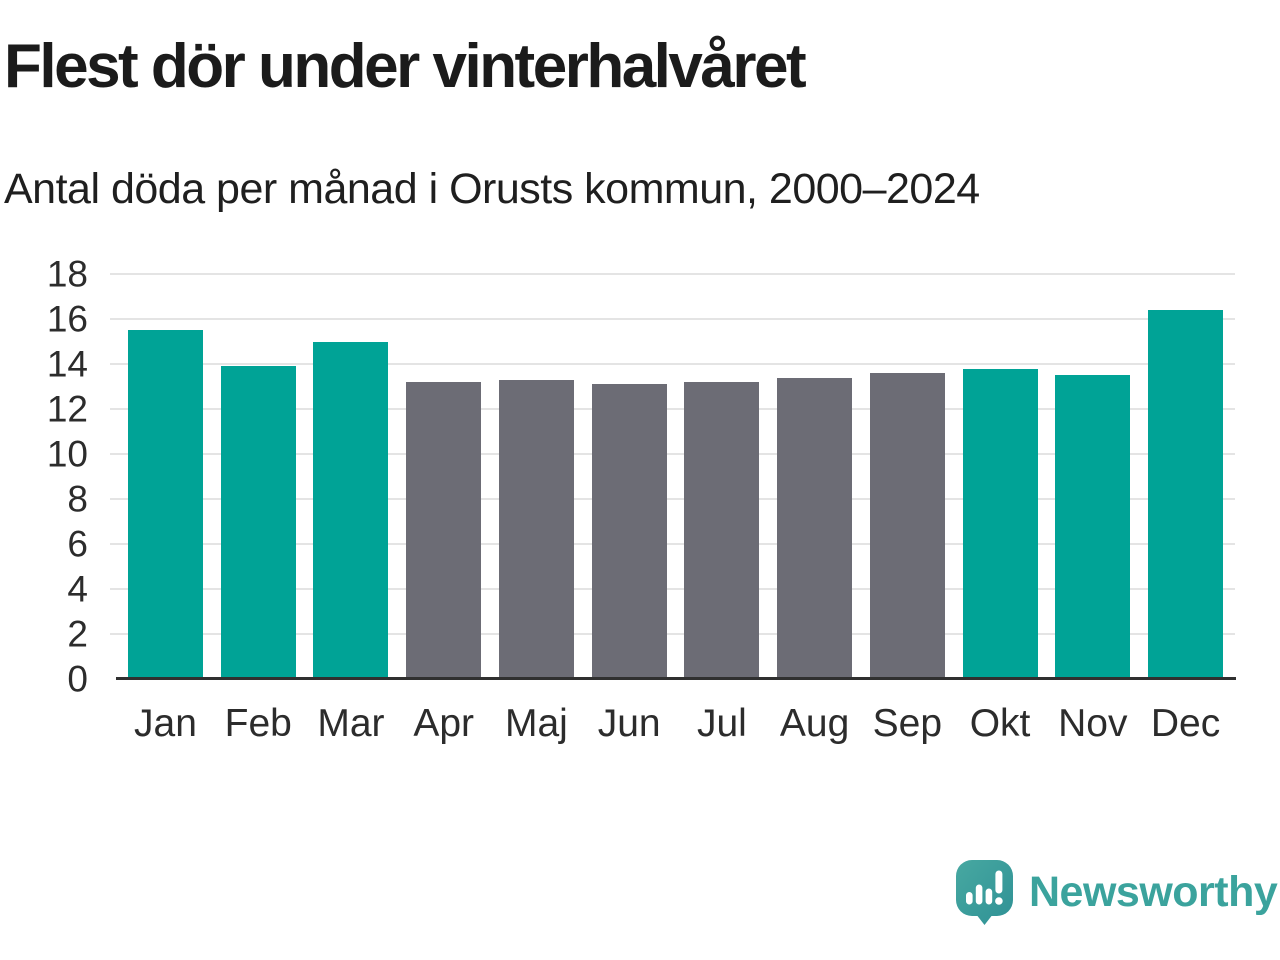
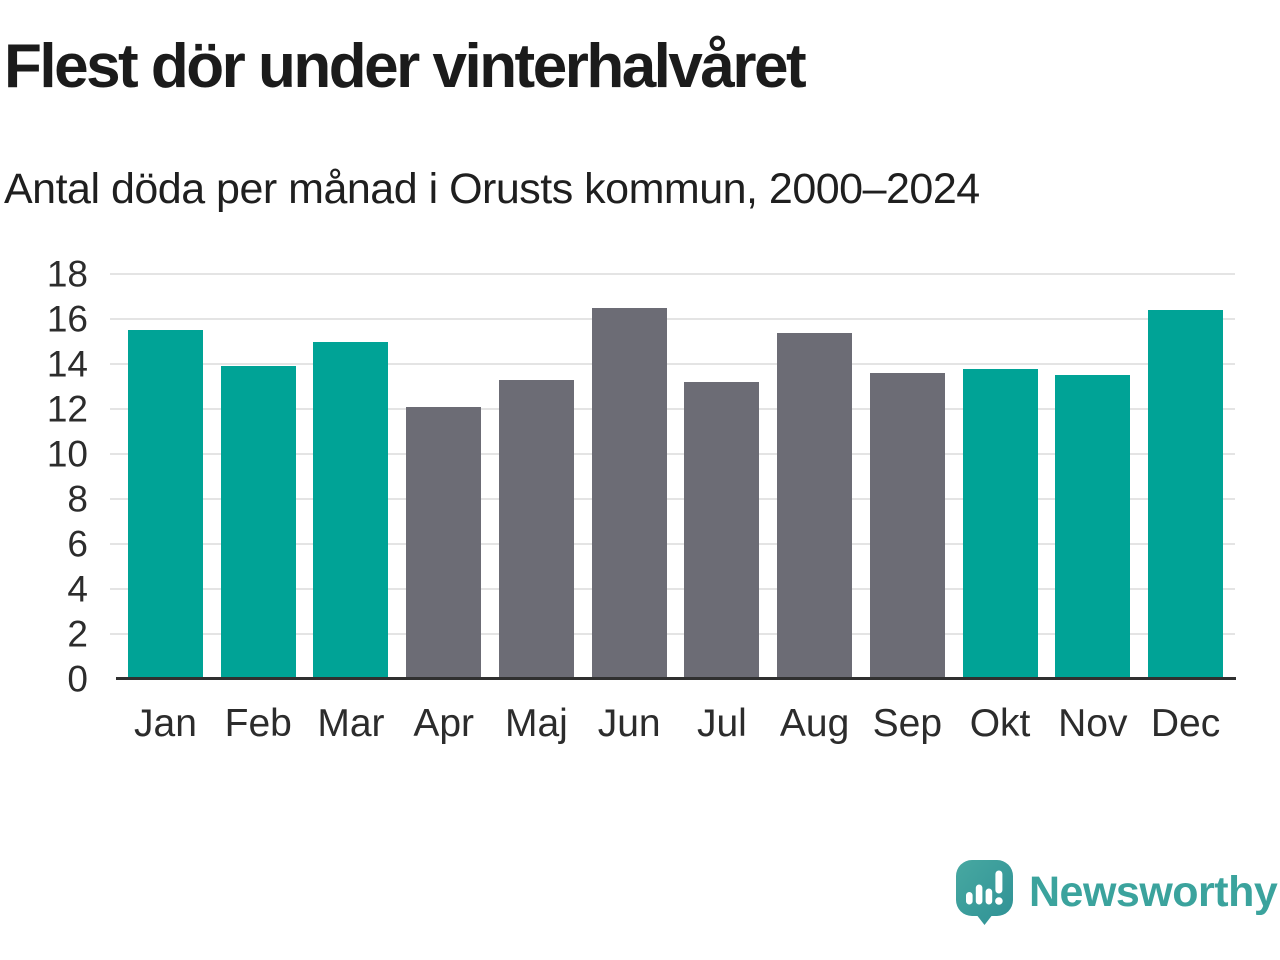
Apr: 13.2 -> 12.1
Jun: 13.1 -> 16.5
Aug: 13.4 -> 15.4
